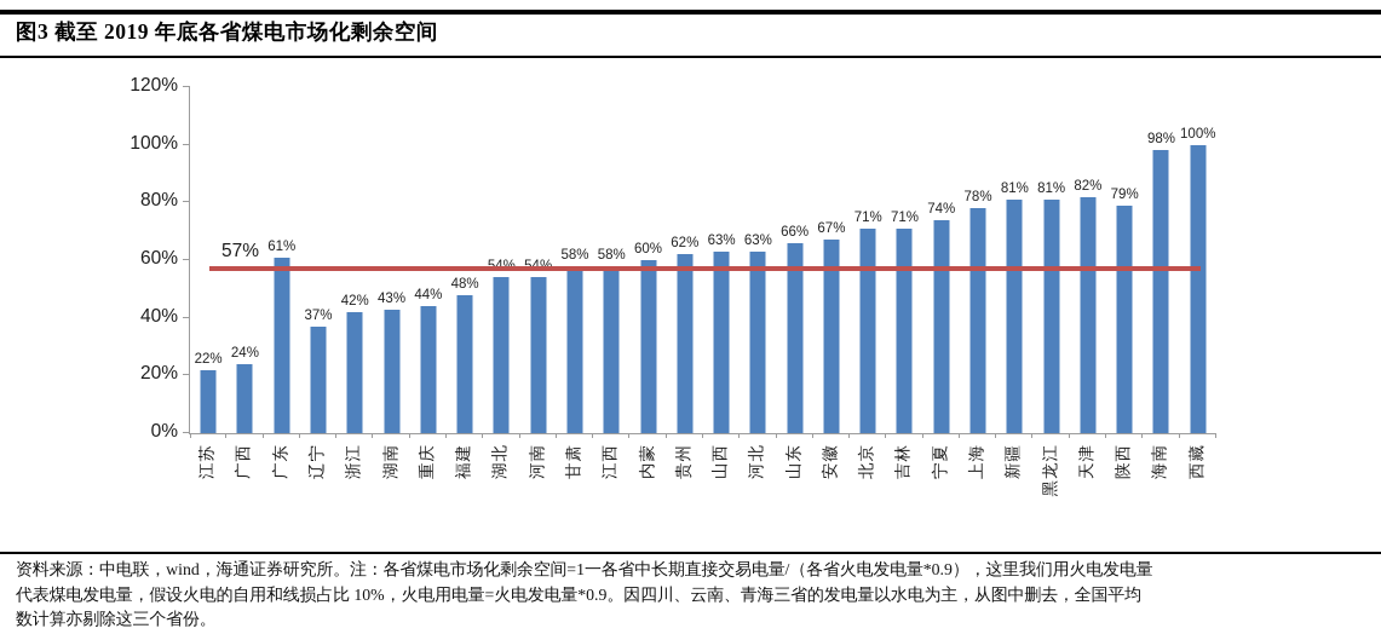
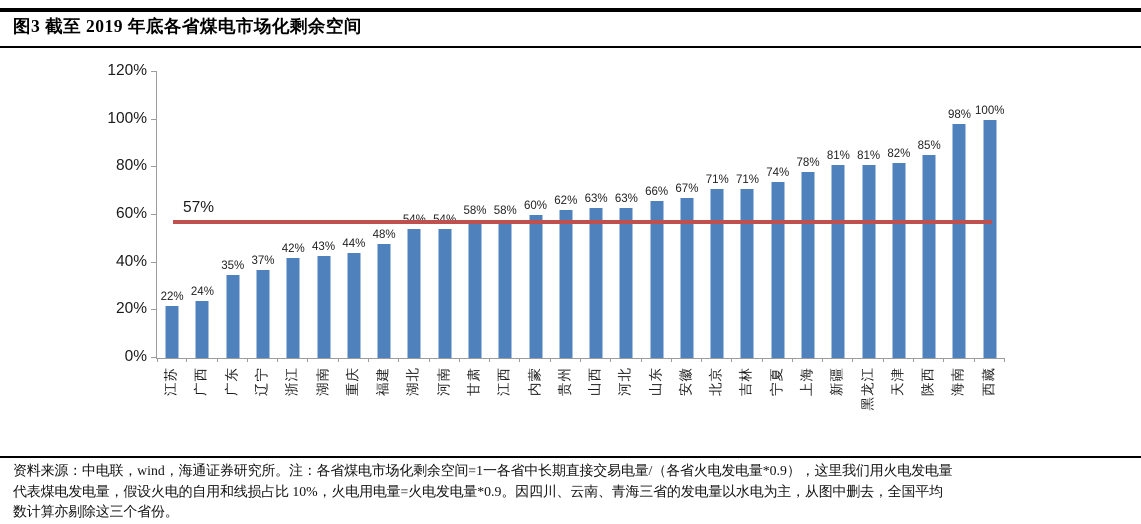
广东: 61% -> 35%
陕西: 79% -> 85%
